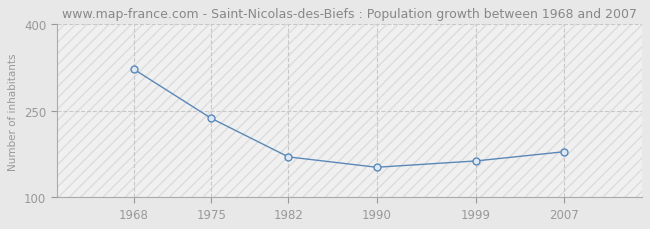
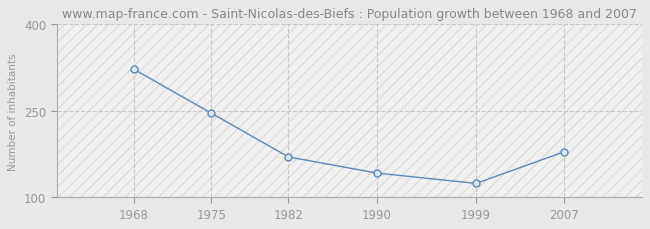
1975: 237 -> 246
1990: 152 -> 142
1999: 163 -> 124
